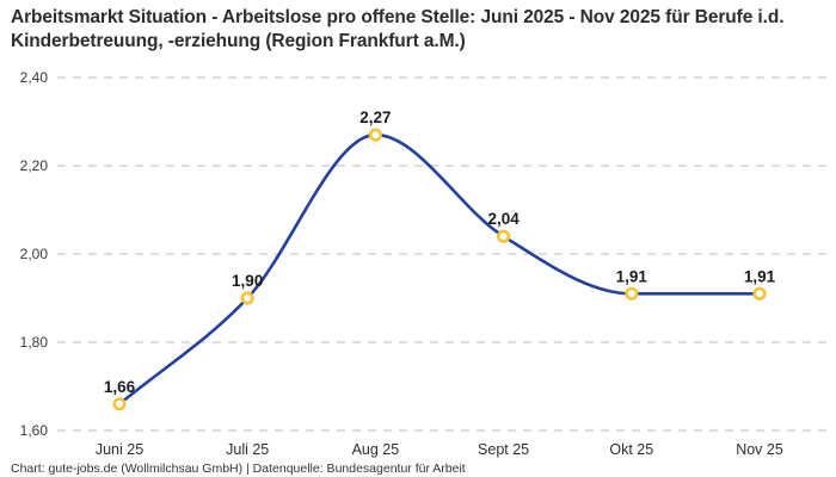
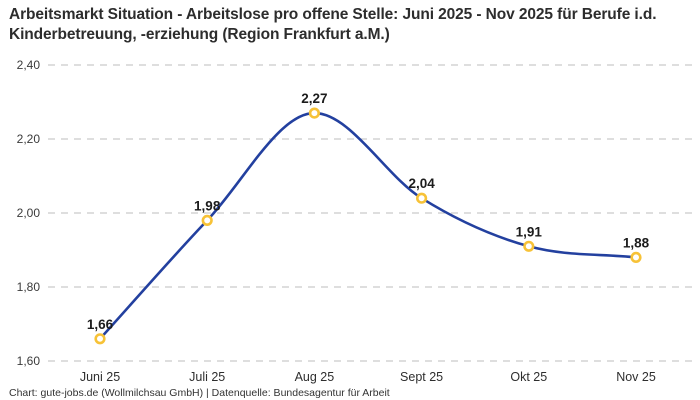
Juli 25: 1,90 -> 1,98
Nov 25: 1,91 -> 1,88
